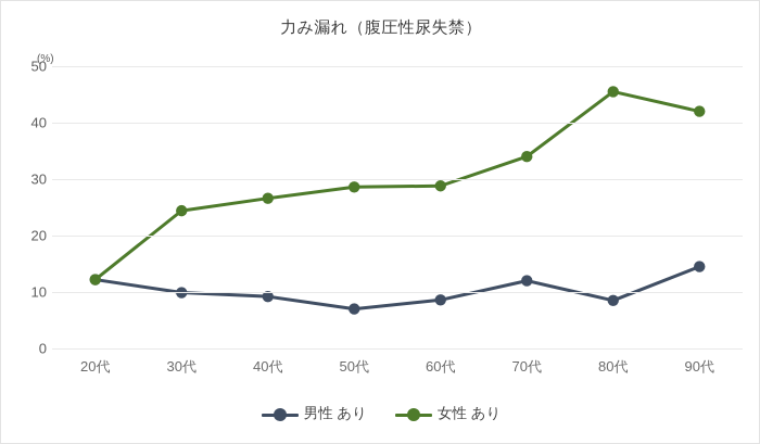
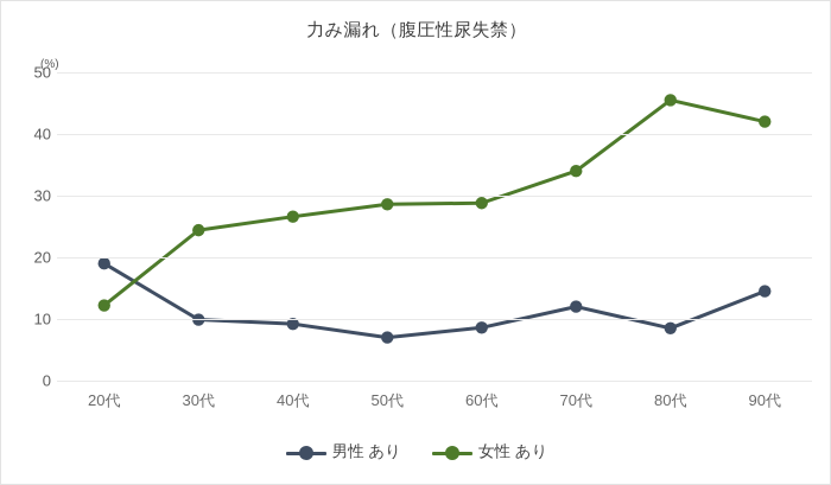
男性 あり/20代: 12 -> 19
